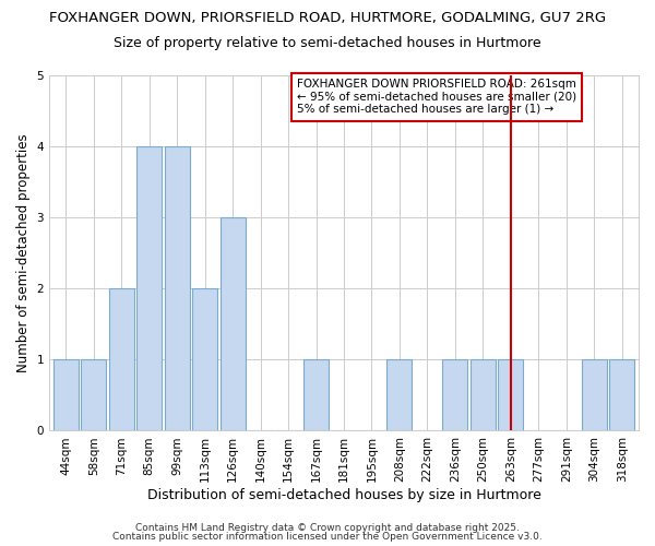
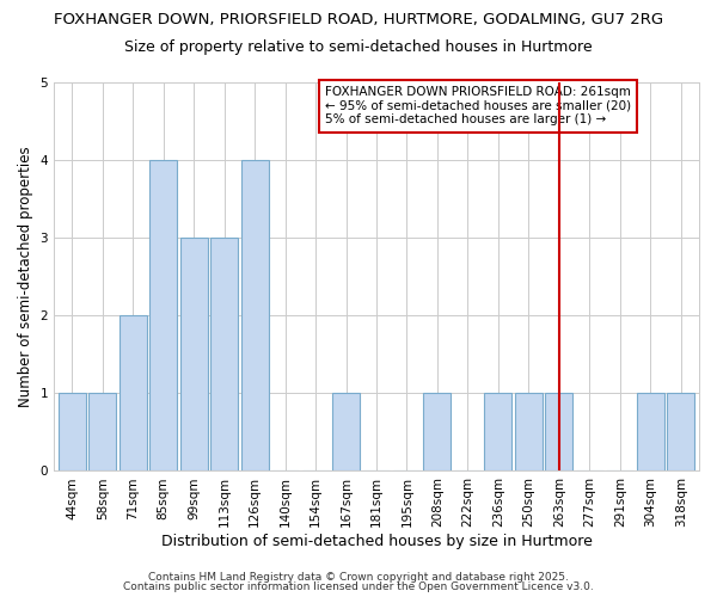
99sqm: 4 -> 3
113sqm: 2 -> 3
126sqm: 3 -> 4
